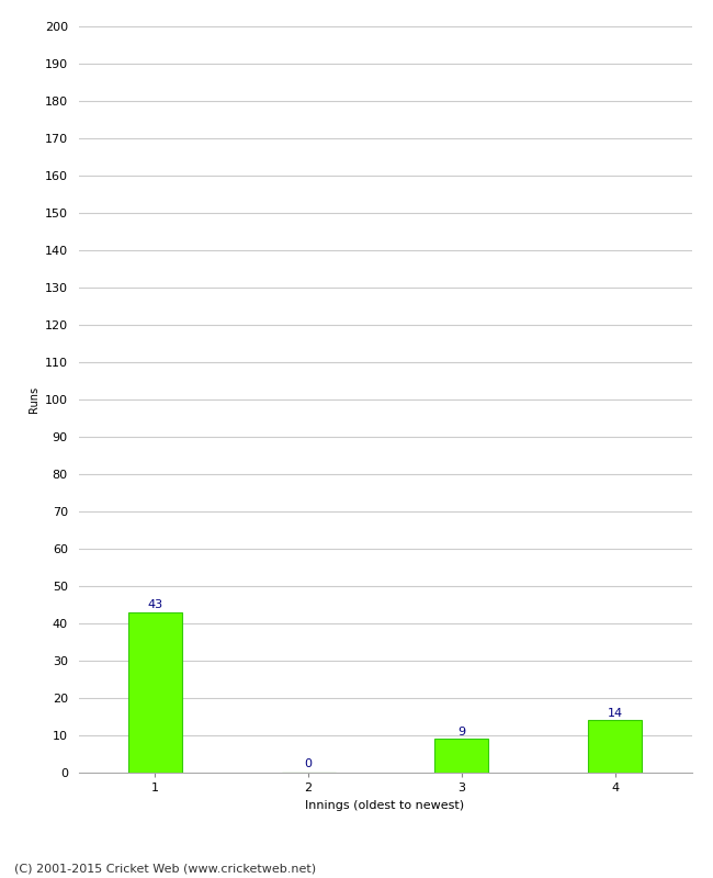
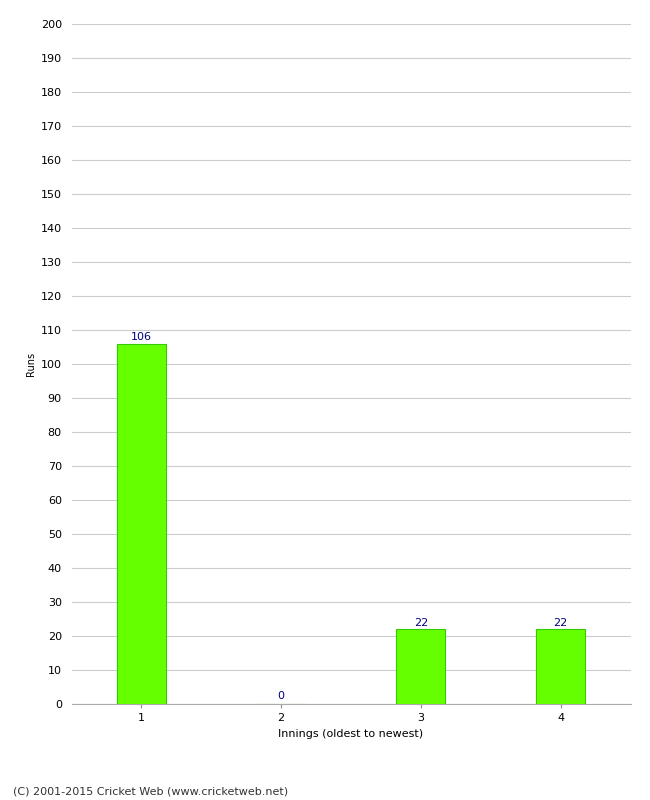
1: 43 -> 106
3: 9 -> 22
4: 14 -> 22
